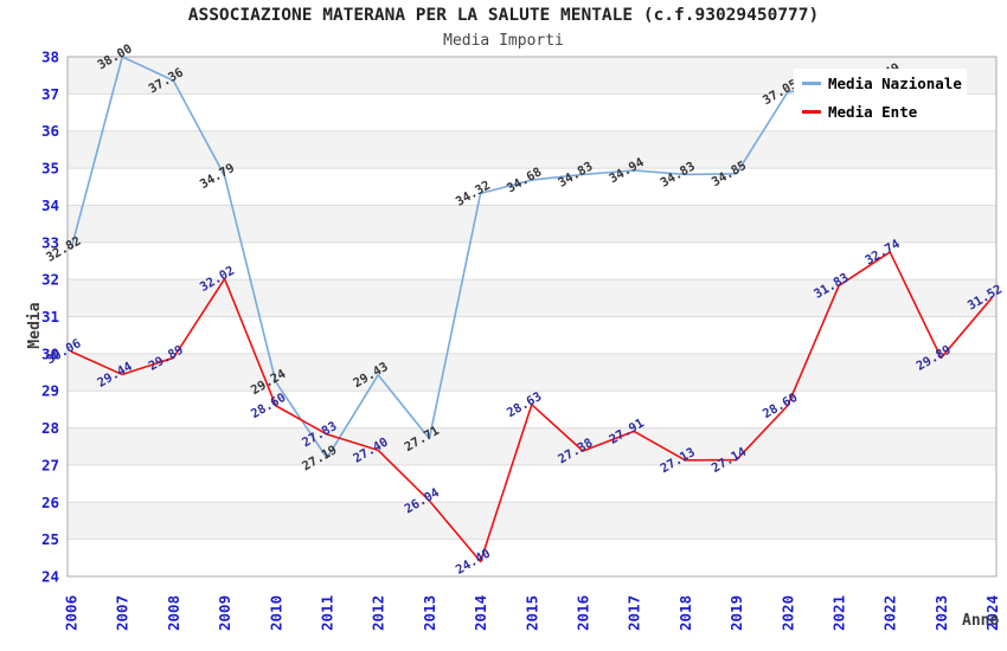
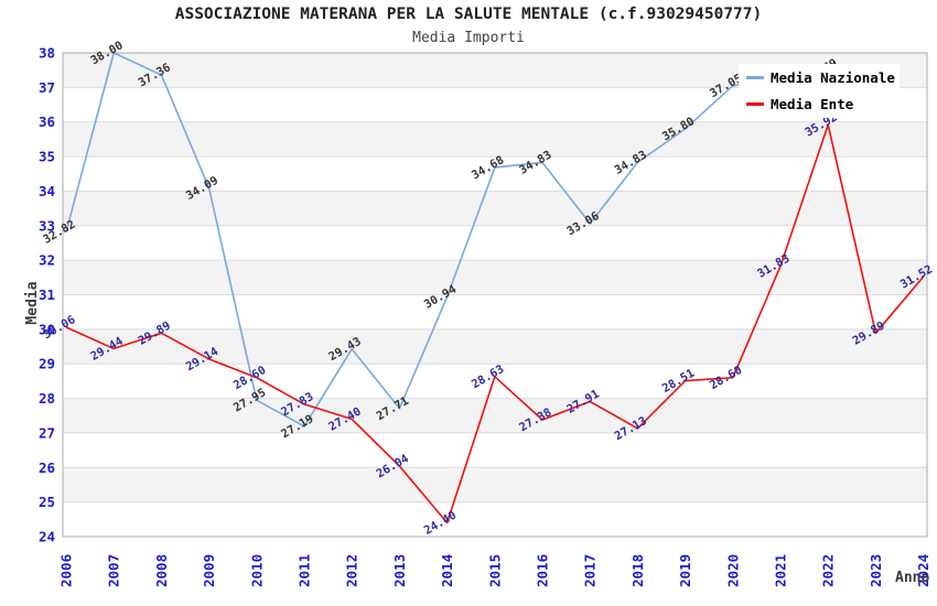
Media Nazionale/2009: 34.79 -> 34.09
Media Ente/2009: 32.02 -> 29.14
Media Nazionale/2010: 29.24 -> 27.95
Media Nazionale/2014: 34.32 -> 30.94
Media Nazionale/2017: 34.94 -> 33.06
Media Nazionale/2019: 34.85 -> 35.80
Media Ente/2019: 27.14 -> 28.51
Media Ente/2022: 32.74 -> 35.92
